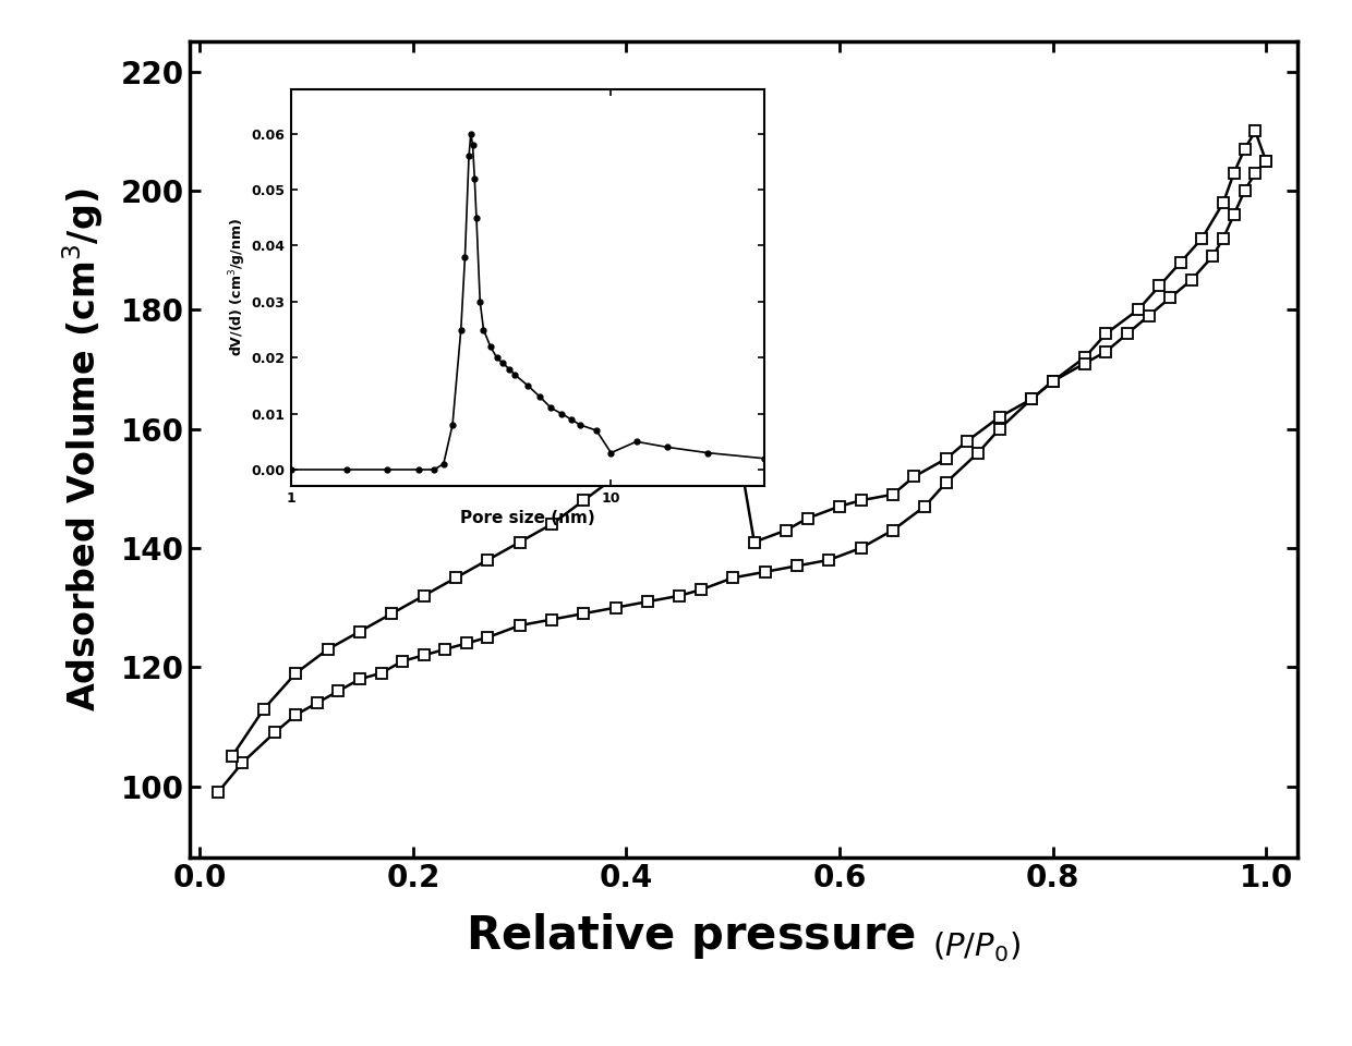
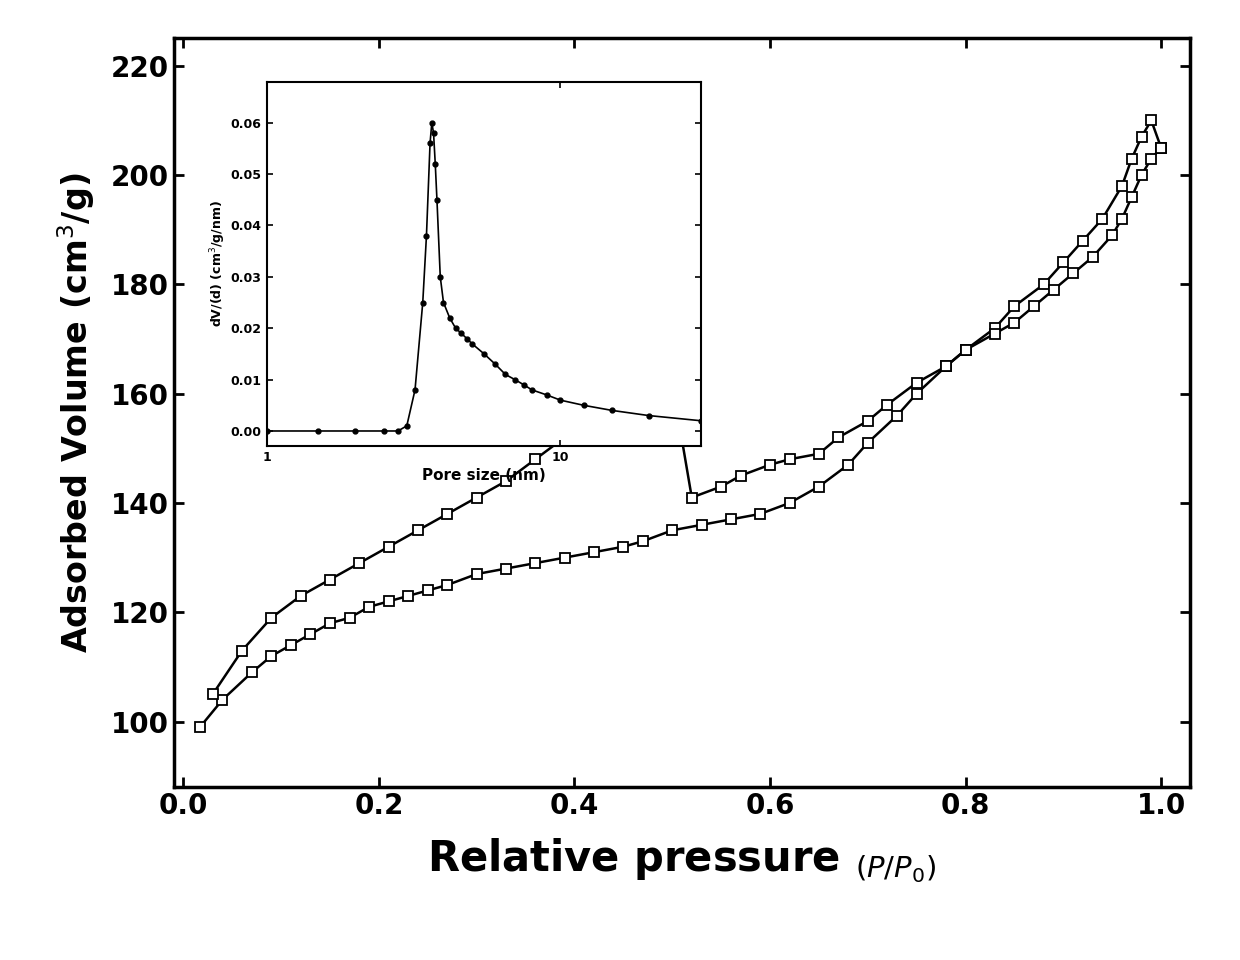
10: 0.003 -> 0.006
